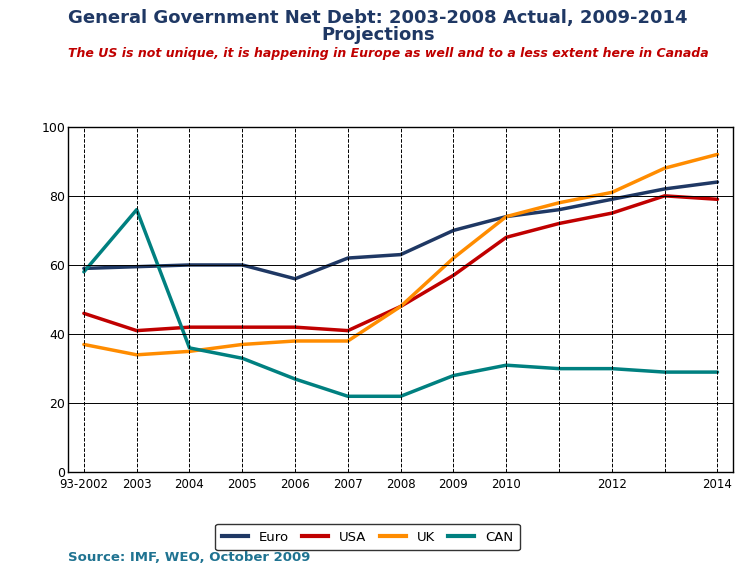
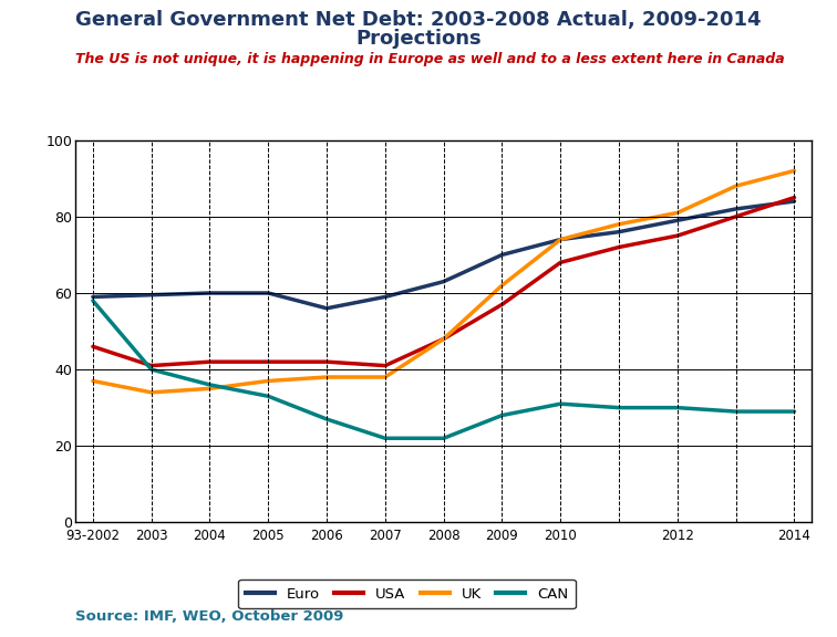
CAN/2003: 76 -> 40
Euro/2007: 62.0 -> 59.0
USA/2014: 79 -> 85
